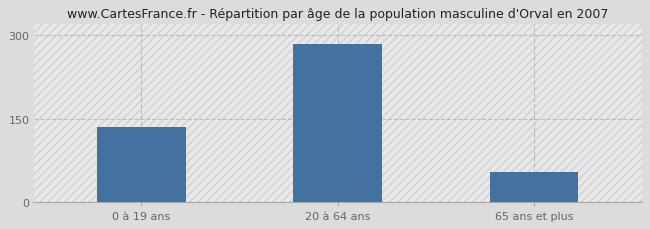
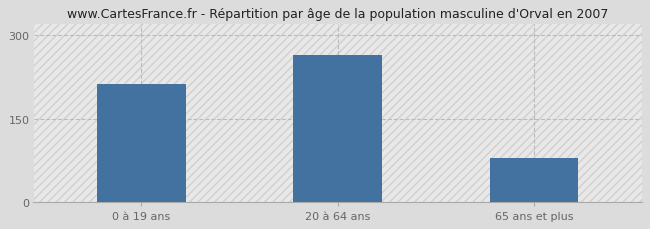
0 à 19 ans: 135 -> 212
20 à 64 ans: 285 -> 264
65 ans et plus: 55 -> 80
